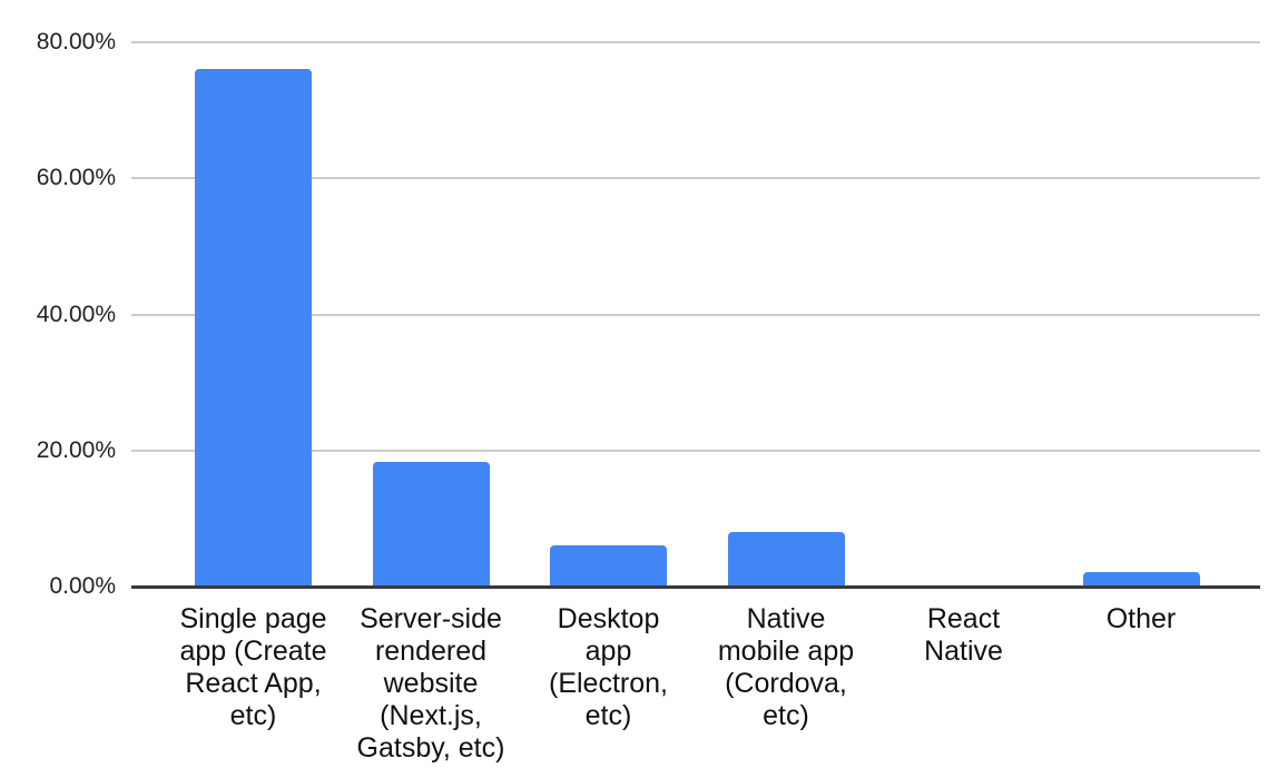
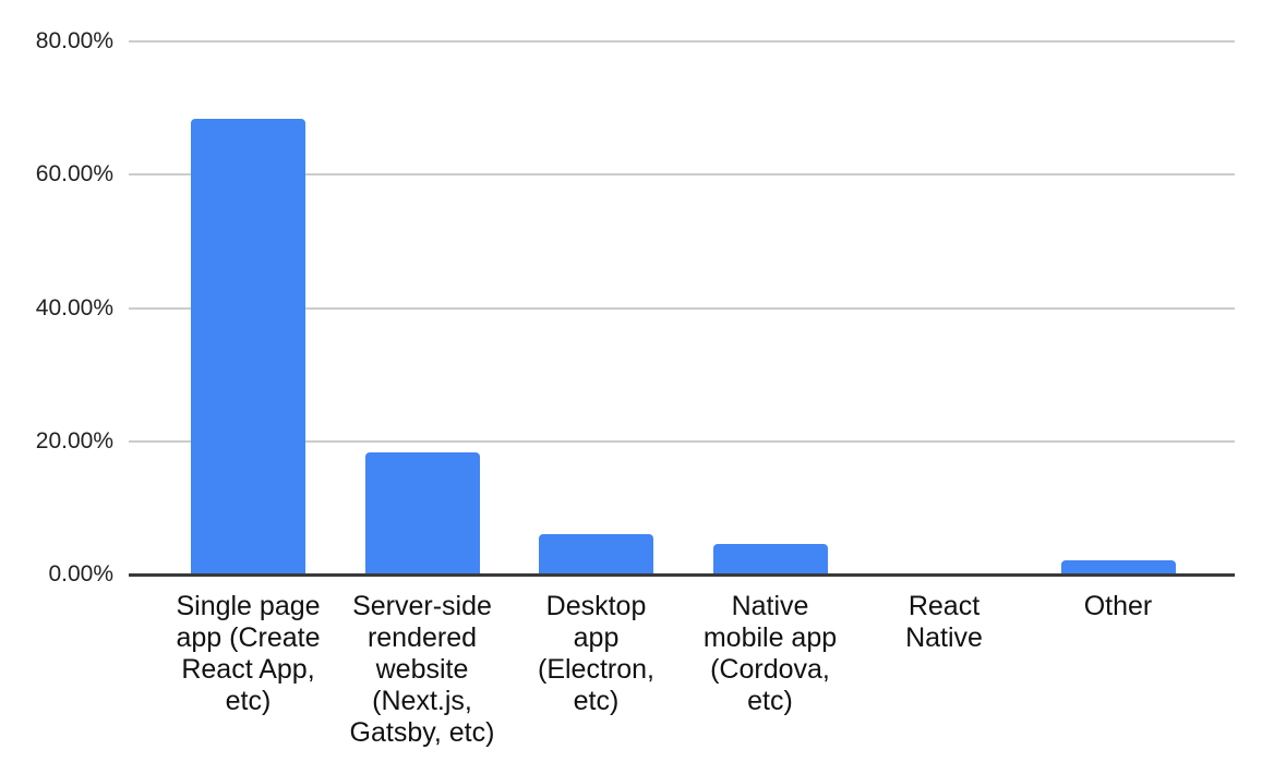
Single page app (Create React App, etc): 76% -> 68%
Native mobile app (Cordova, etc): 8% -> 4%
